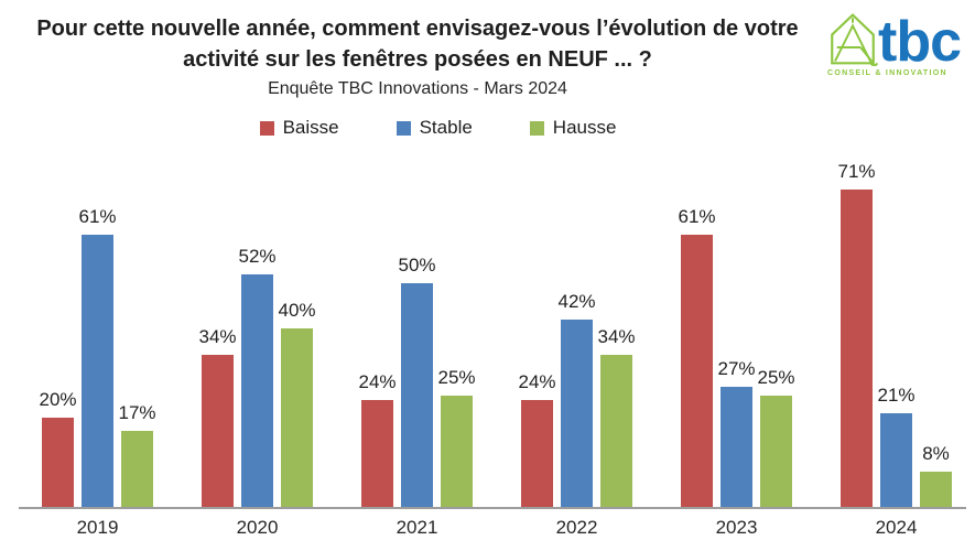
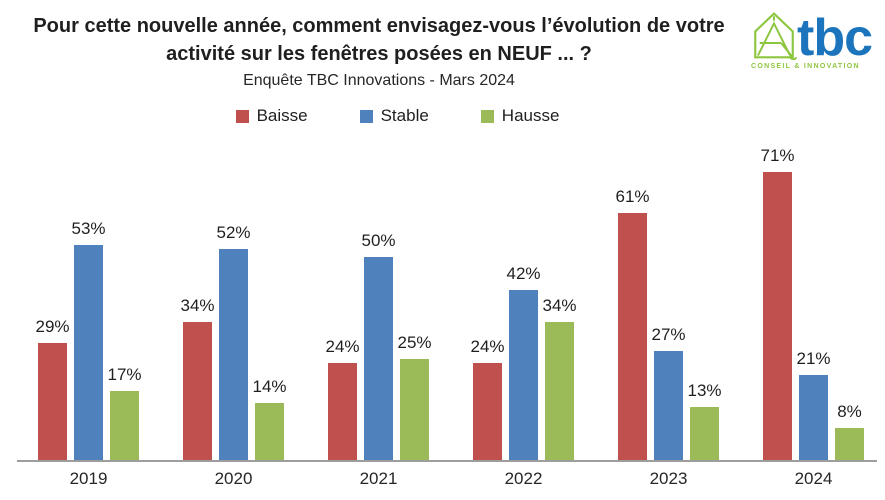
Baisse/2019: 20% -> 29%
Stable/2019: 61% -> 53%
Hausse/2020: 40% -> 14%
Hausse/2023: 25% -> 13%
